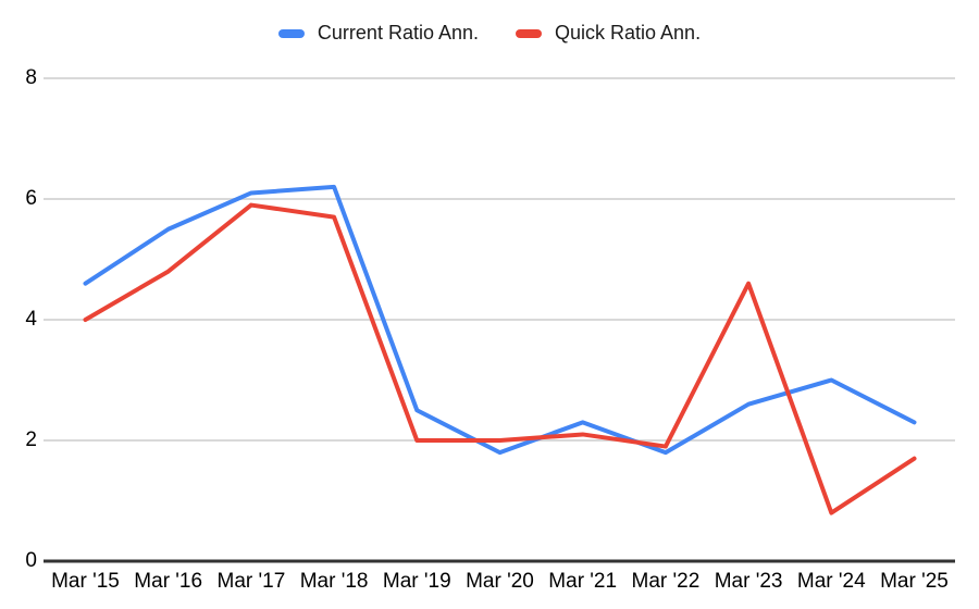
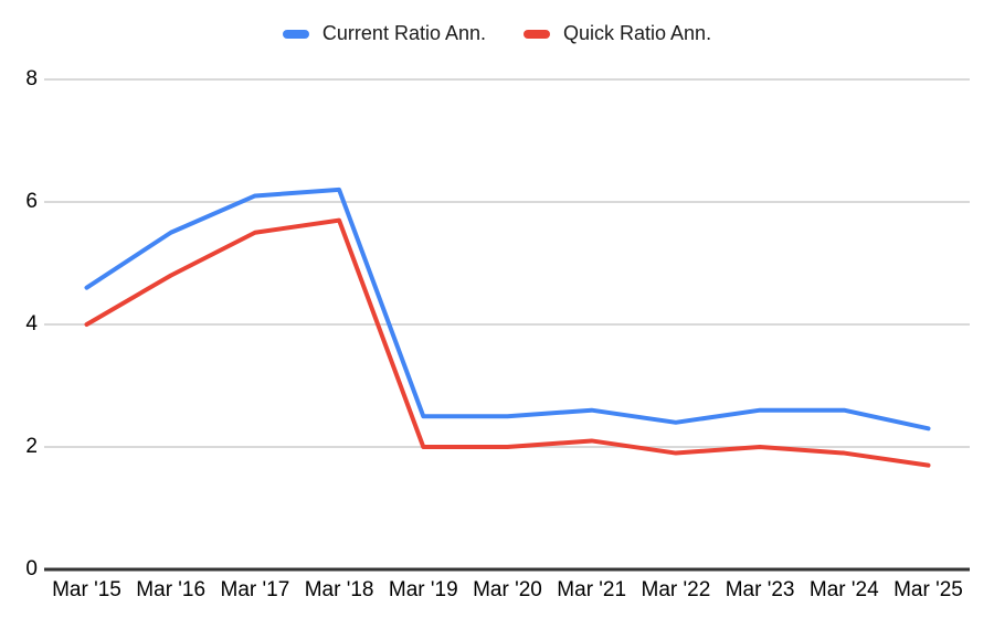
Quick Ratio Ann./Mar '17: 5.9 -> 5.5
Current Ratio Ann./Mar '20: 1.8 -> 2.5
Current Ratio Ann./Mar '21: 2.3 -> 2.6
Current Ratio Ann./Mar '22: 1.8 -> 2.4
Quick Ratio Ann./Mar '23: 4.6 -> 2.0
Current Ratio Ann./Mar '24: 3.0 -> 2.6
Quick Ratio Ann./Mar '24: 0.8 -> 1.9
